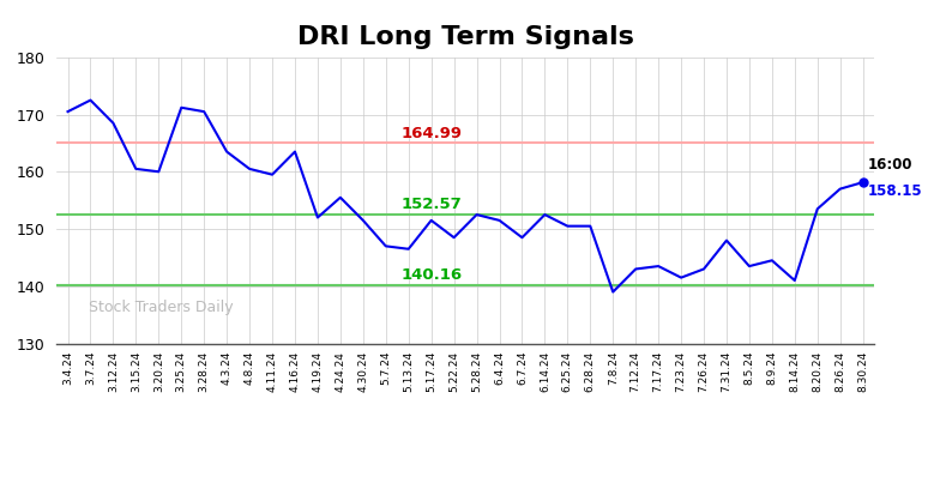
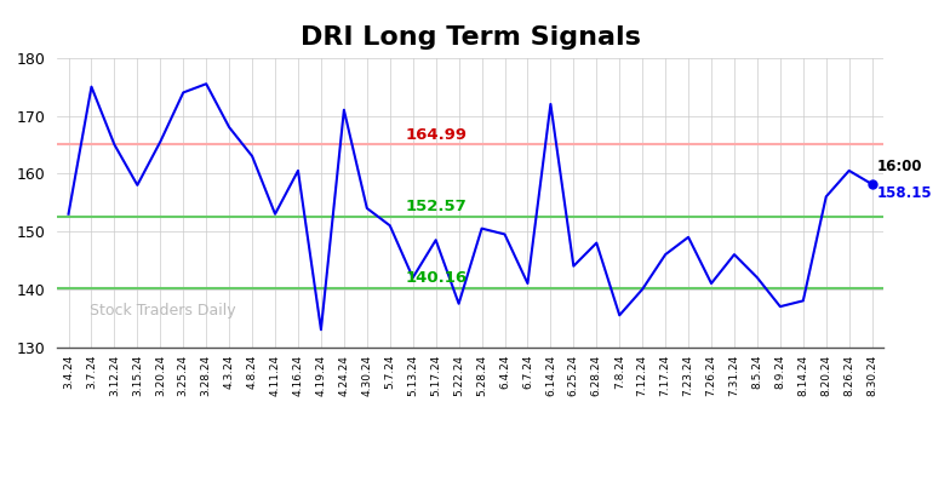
3.4.24: 170.5 -> 153.0
3.7.24: 172.5 -> 175.0
3.12.24: 168.5 -> 165.0
3.15.24: 160.5 -> 158.0
3.20.24: 160.0 -> 165.5
3.25.24: 171.2 -> 174.0
3.28.24: 170.5 -> 175.5
4.3.24: 163.5 -> 168.0
4.8.24: 160.5 -> 163.0
4.11.24: 159.5 -> 153.0
4.16.24: 163.5 -> 160.5
4.19.24: 152.0 -> 133.0
4.24.24: 155.5 -> 171.0
4.30.24: 151.5 -> 154.0
5.7.24: 147.0 -> 151.0
5.13.24: 146.5 -> 142.0
5.17.24: 151.5 -> 148.5
5.22.24: 148.5 -> 137.5
5.28.24: 152.5 -> 150.5
6.4.24: 151.5 -> 149.5
6.7.24: 148.5 -> 141.0
6.14.24: 152.5 -> 172.0
6.25.24: 150.5 -> 144.0
6.28.24: 150.5 -> 148.0
7.8.24: 139.0 -> 135.5
7.12.24: 143.0 -> 140.0
7.17.24: 143.5 -> 146.0
7.23.24: 141.5 -> 149.0
7.26.24: 143.0 -> 141.0
7.31.24: 148.0 -> 146.0
8.5.24: 143.5 -> 142.0
8.9.24: 144.5 -> 137.0
8.14.24: 141.0 -> 138.0
8.20.24: 153.5 -> 156.0
8.26.24: 157.0 -> 160.5
